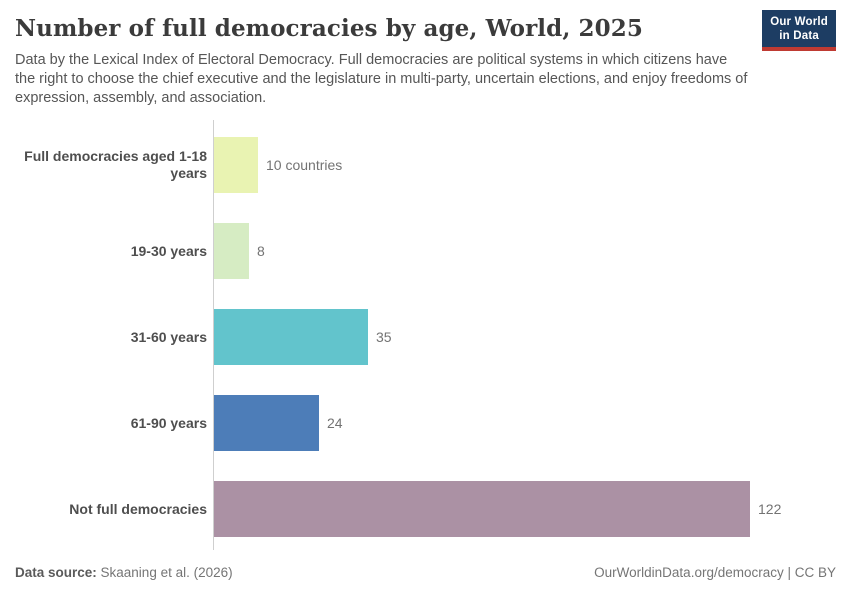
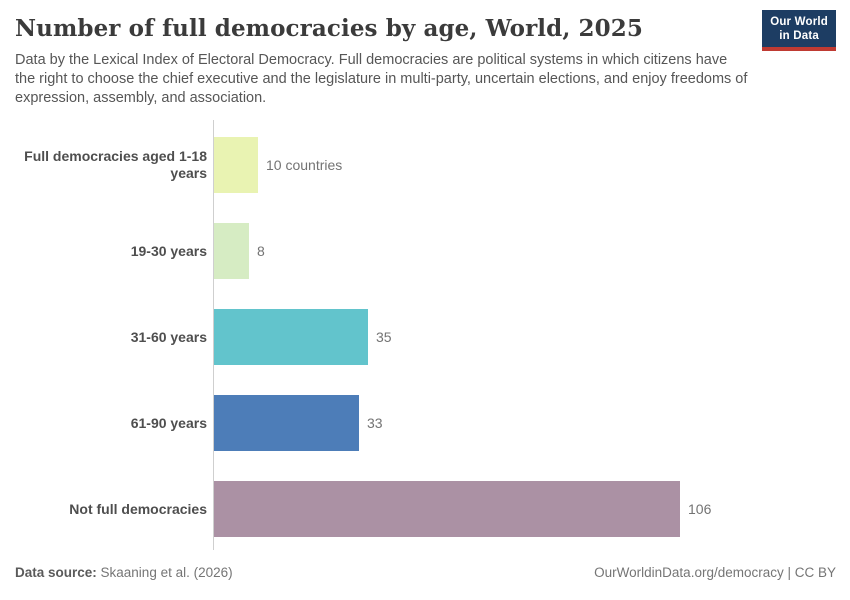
61-90 years: 24 -> 33
Not full democracies: 122 -> 106
